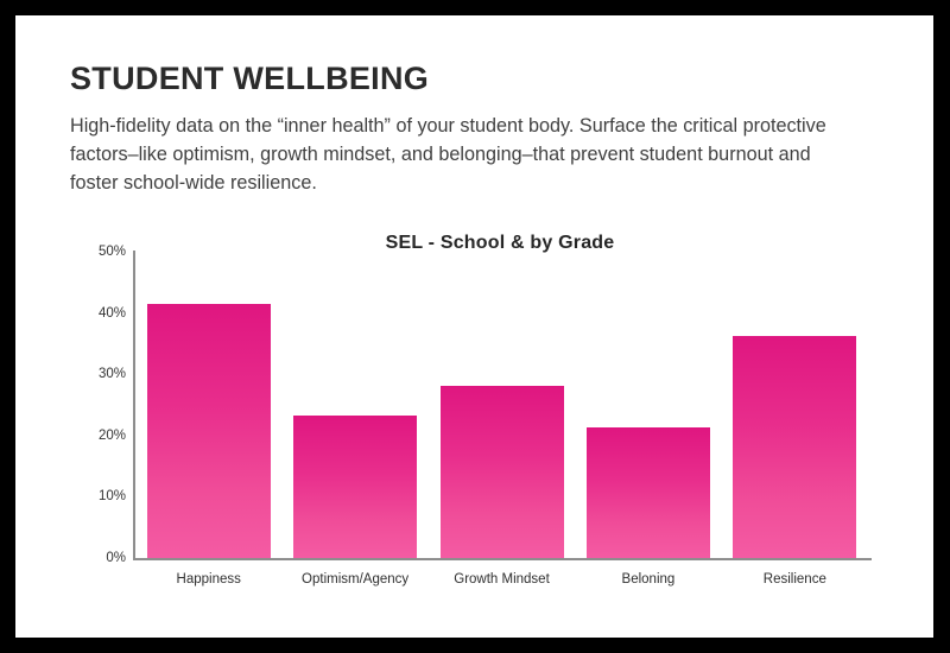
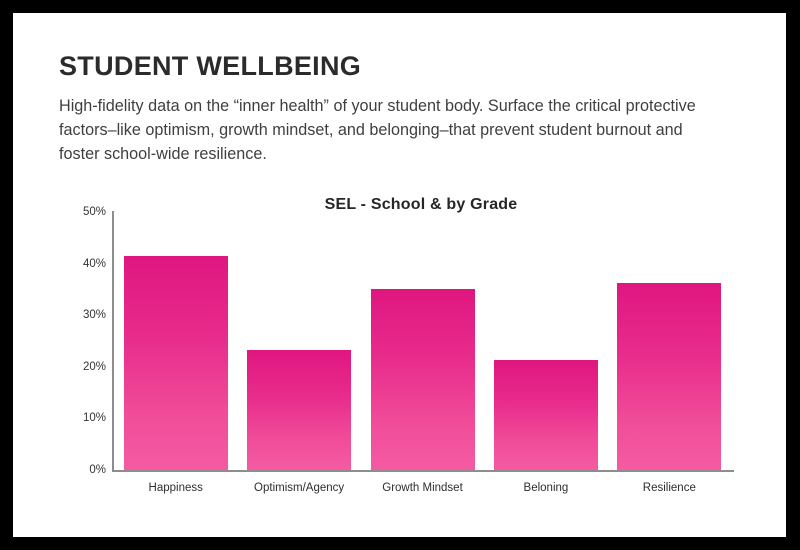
Growth Mindset: 28% -> 35%
